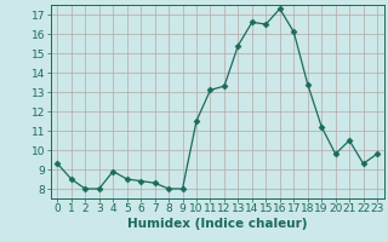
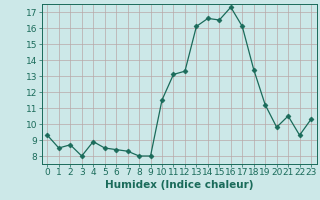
2: 8.0 -> 8.7
13: 15.4 -> 16.1
23: 9.8 -> 10.3
